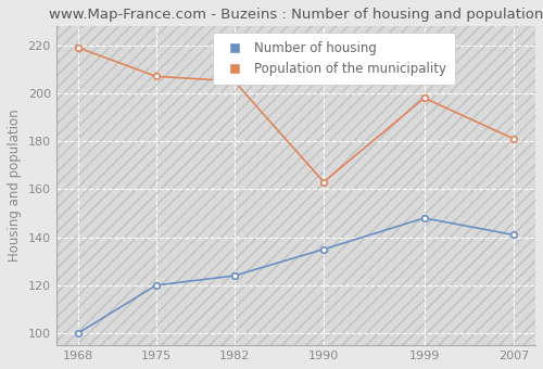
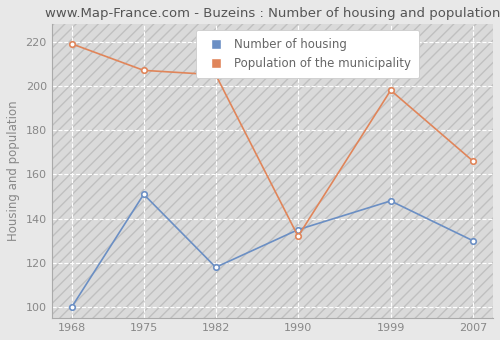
Number of housing/1975: 120 -> 151
Number of housing/1982: 124 -> 118
Population of the municipality/1990: 163 -> 132
Number of housing/2007: 141 -> 130
Population of the municipality/2007: 181 -> 166
